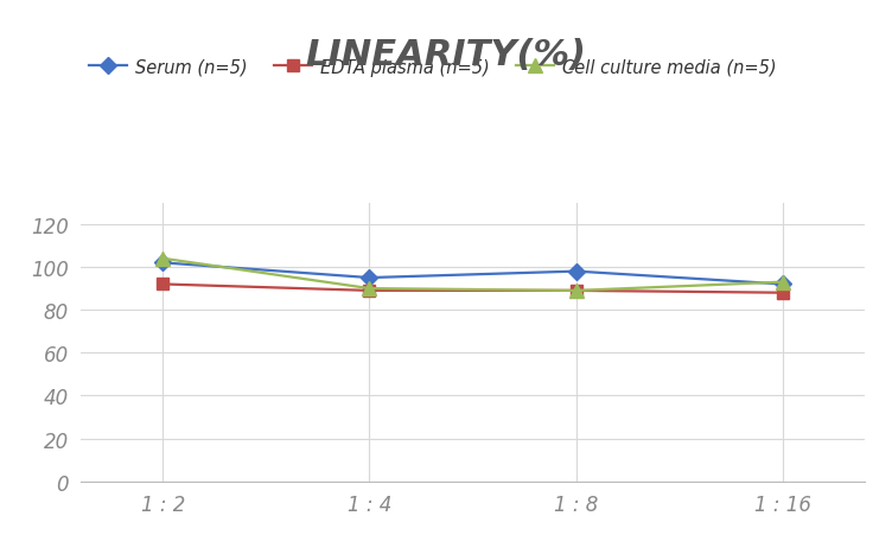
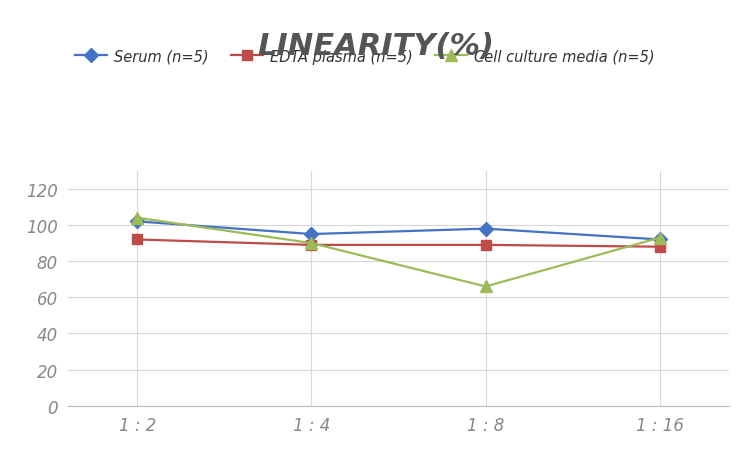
Cell culture media (n=5)/1 : 8: 89 -> 66
